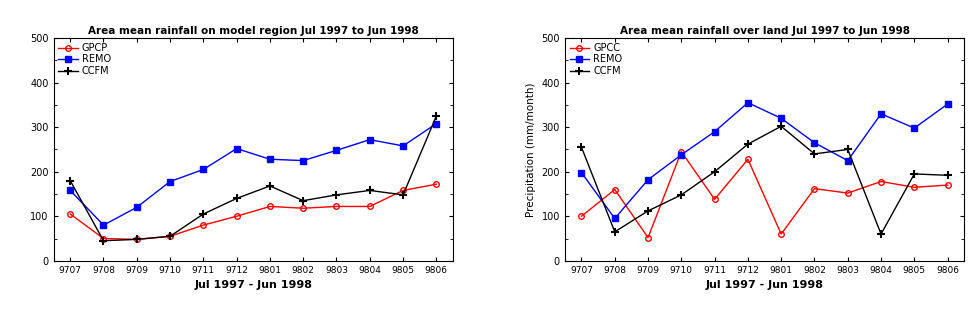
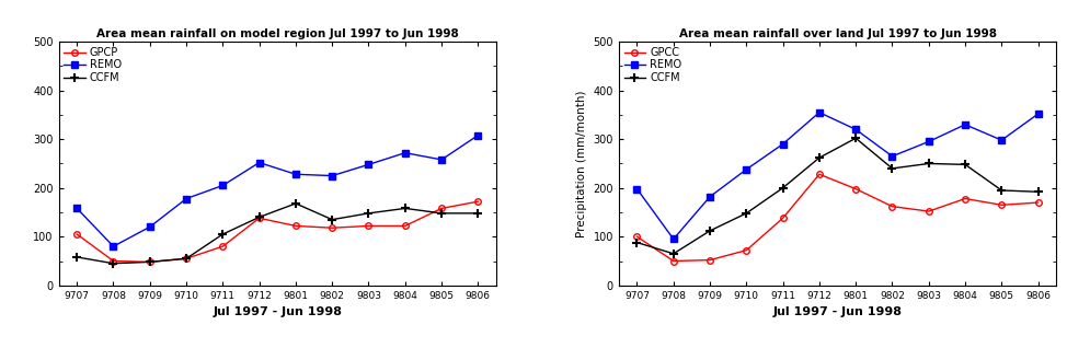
Area mean rainfall on model region Jul 1997 to Jun 1998/CCFM/9707: 180 -> 58
Area mean rainfall on model region Jul 1997 to Jun 1998/GPCP/9712: 100 -> 138
Area mean rainfall on model region Jul 1997 to Jun 1998/CCFM/9806: 325 -> 148
Area mean rainfall over land Jul 1997 to Jun 1998/CCFM/9707: 255 -> 88
Area mean rainfall over land Jul 1997 to Jun 1998/GPCC/9708: 160 -> 50
Area mean rainfall over land Jul 1997 to Jun 1998/GPCC/9710: 245 -> 72
Area mean rainfall over land Jul 1997 to Jun 1998/GPCC/9801: 60 -> 198
Area mean rainfall over land Jul 1997 to Jun 1998/REMO/9803: 225 -> 295
Area mean rainfall over land Jul 1997 to Jun 1998/CCFM/9804: 60 -> 248
